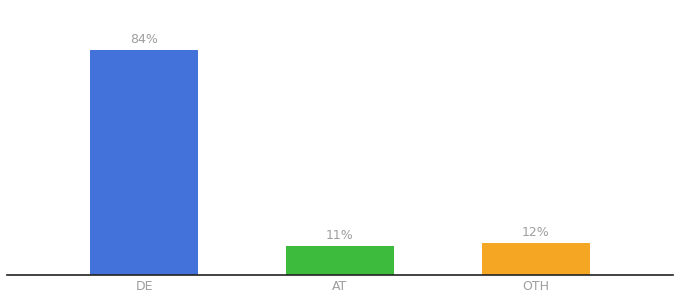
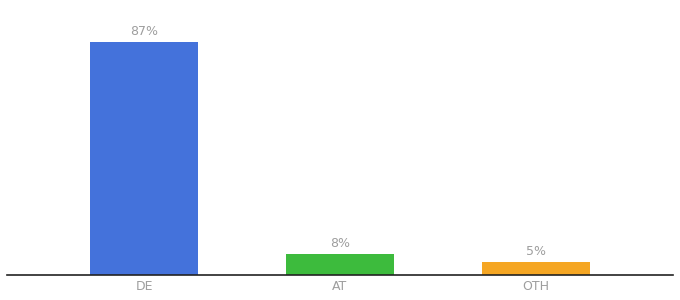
DE: 84% -> 87%
AT: 11% -> 8%
OTH: 12% -> 5%
